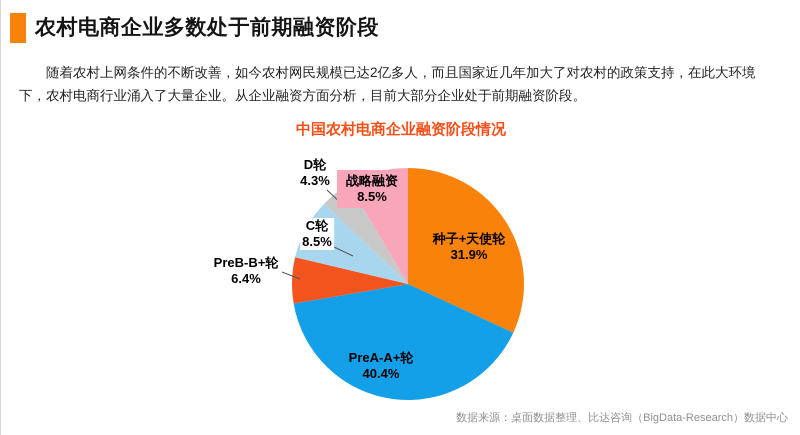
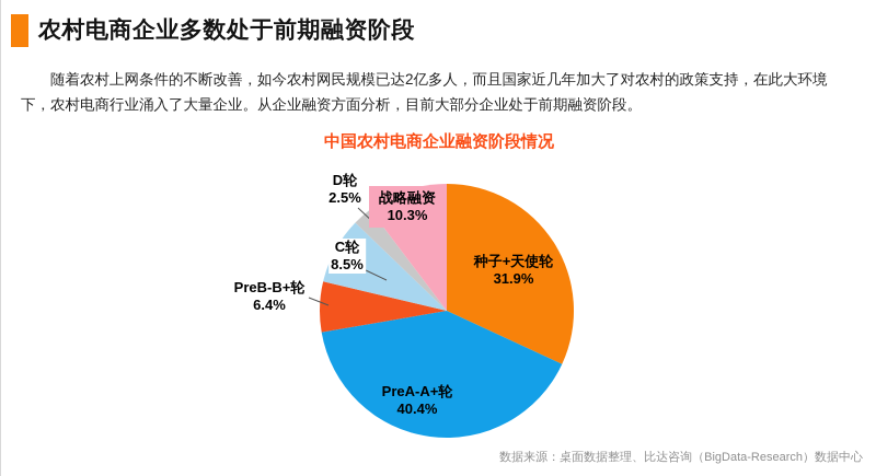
D轮: 4.3% -> 2.5%
战略融资: 8.5% -> 10.3%
